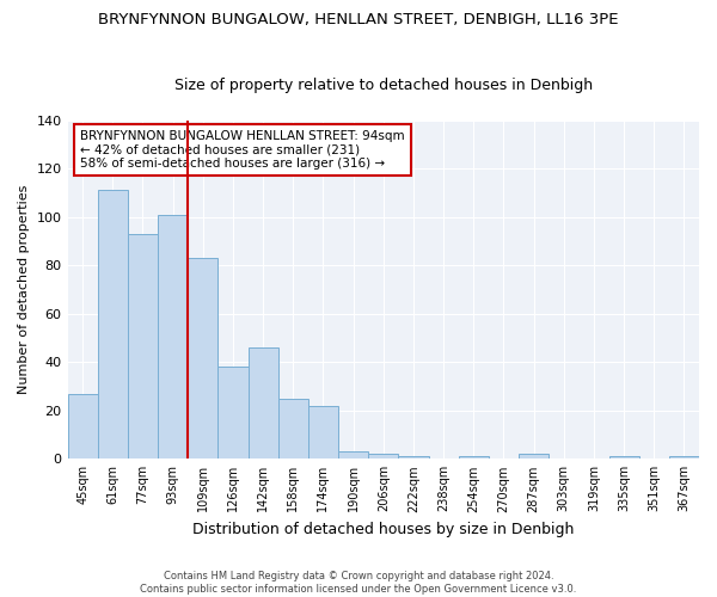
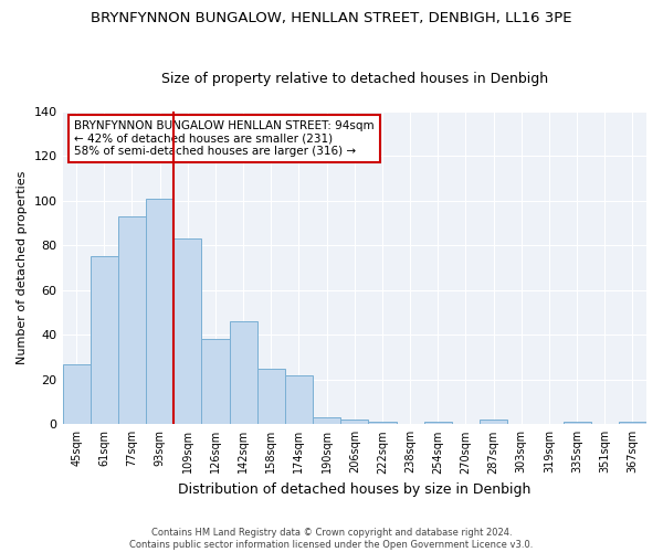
61sqm: 111 -> 75
